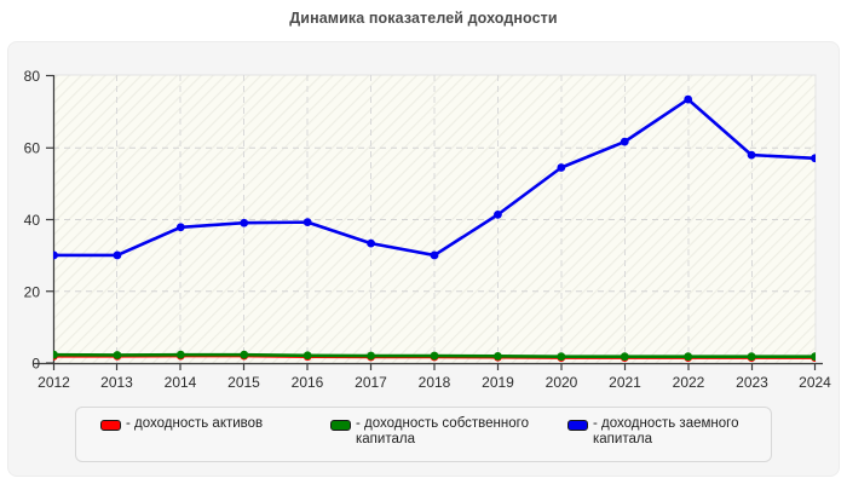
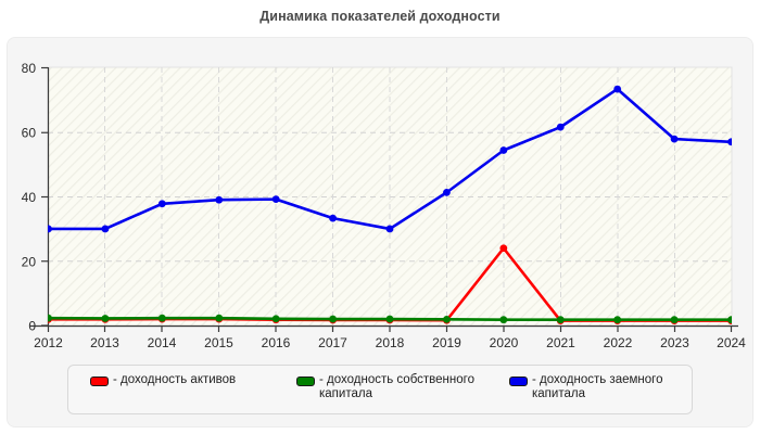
- доходность активов/2020: 2 -> 24
